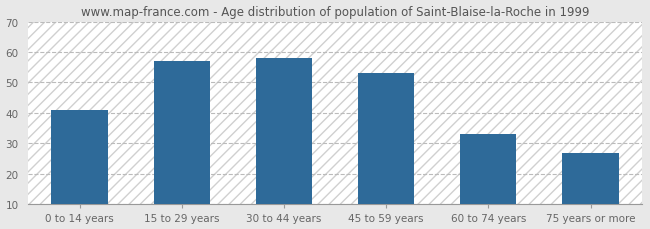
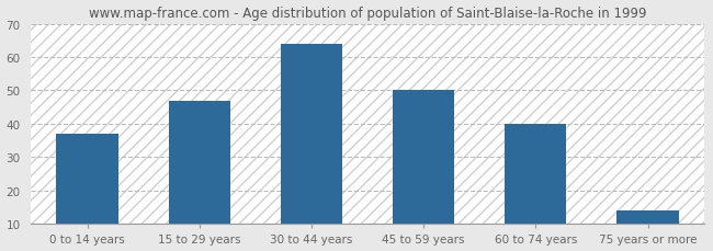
0 to 14 years: 41 -> 37
15 to 29 years: 57 -> 47
30 to 44 years: 58 -> 64
45 to 59 years: 53 -> 50
60 to 74 years: 33 -> 40
75 years or more: 27 -> 14
